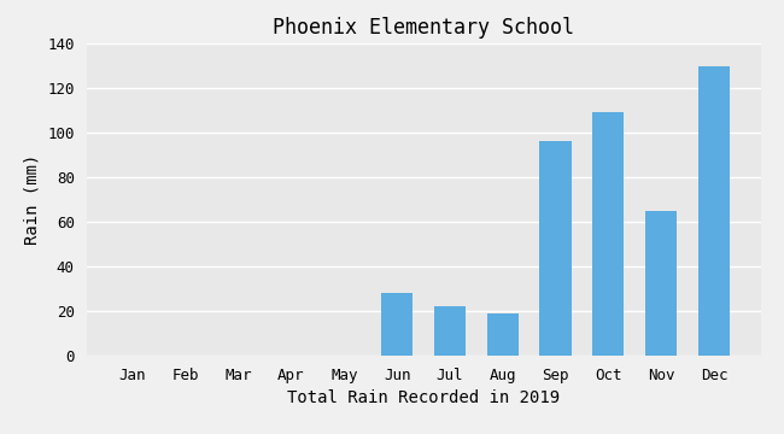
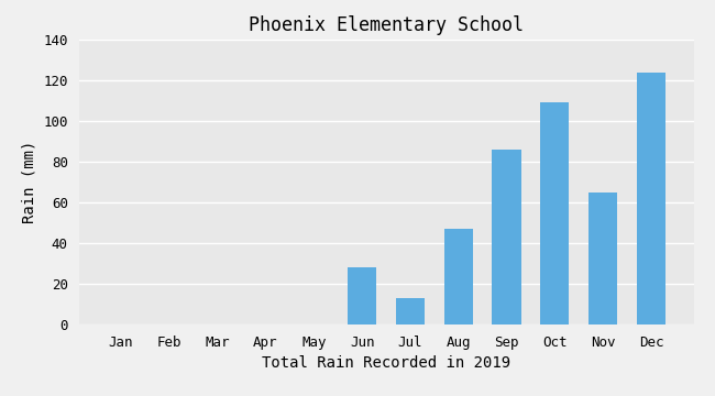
Jul: 22 -> 13
Aug: 19 -> 47
Sep: 96 -> 86
Dec: 130 -> 124
